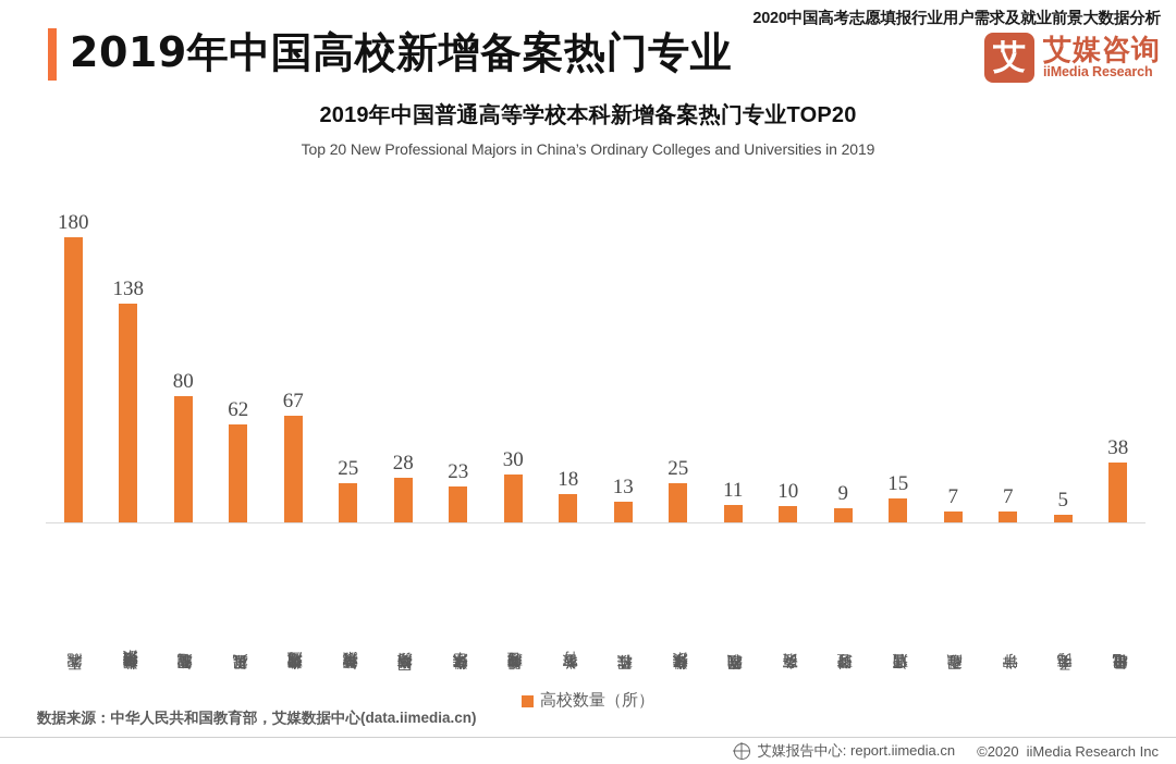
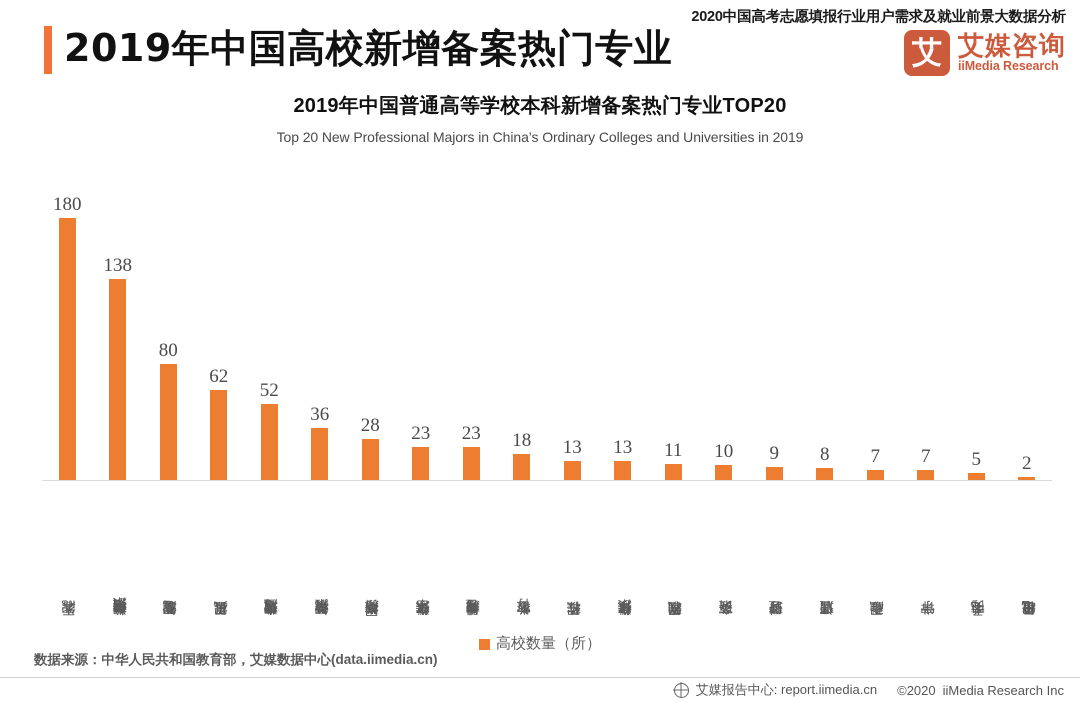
大数据管理与应用: 67 -> 52
智能科学与技术: 25 -> 36
健康服务与管理: 30 -> 23
数字媒体技术: 25 -> 13
酒店管理: 15 -> 8
机械电子工程: 38 -> 2
